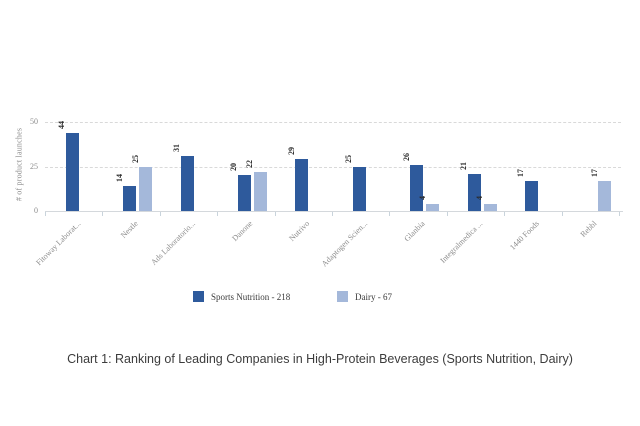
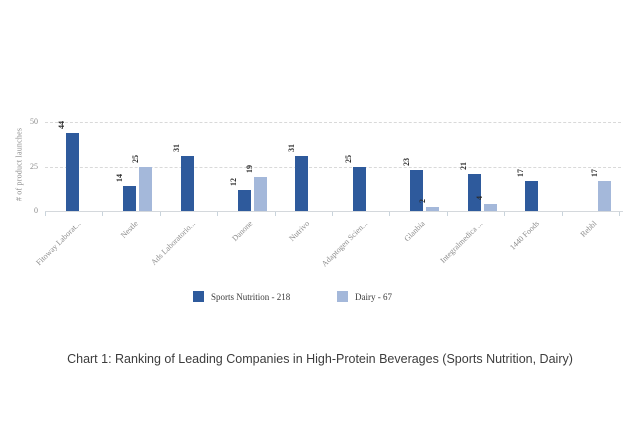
Sports Nutrition - 218/Danone: 20 -> 12
Dairy - 67/Danone: 22 -> 19
Sports Nutrition - 218/Nutrivo: 29 -> 31
Sports Nutrition - 218/Glanbia: 26 -> 23
Dairy - 67/Glanbia: 4 -> 2
